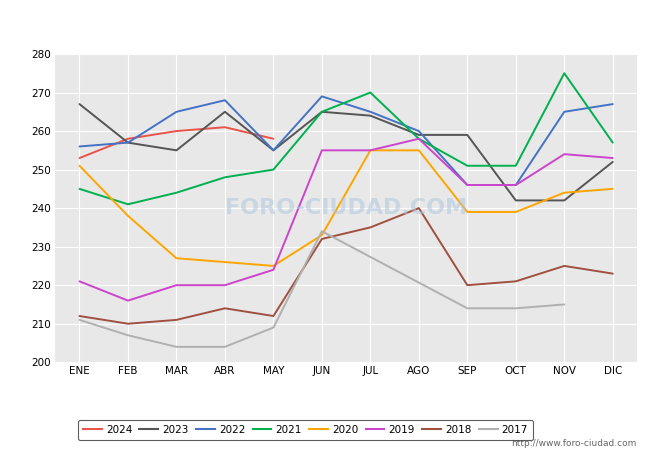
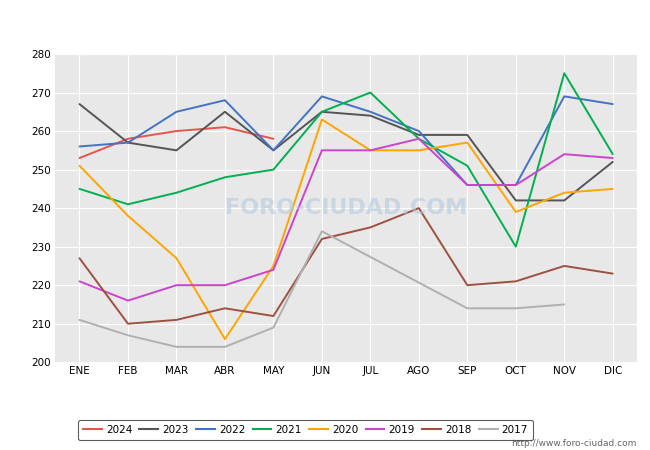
2018/ENE: 212 -> 227
2020/ABR: 226 -> 206
2020/JUN: 233 -> 263
2020/SEP: 239 -> 257
2021/OCT: 251 -> 230
2022/NOV: 265 -> 269
2021/DIC: 257 -> 254
